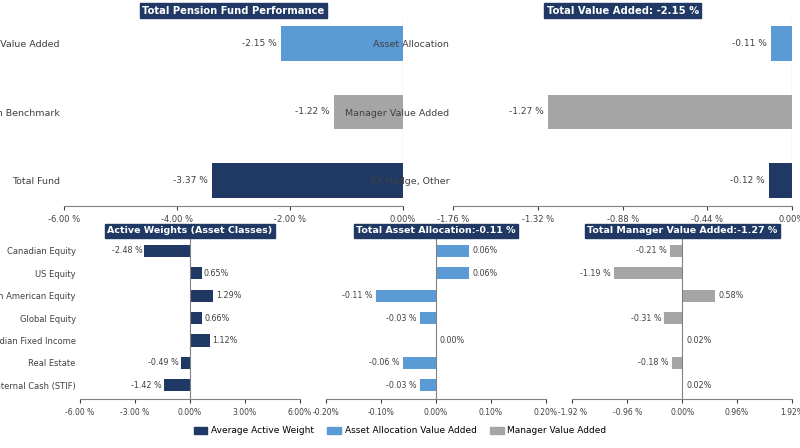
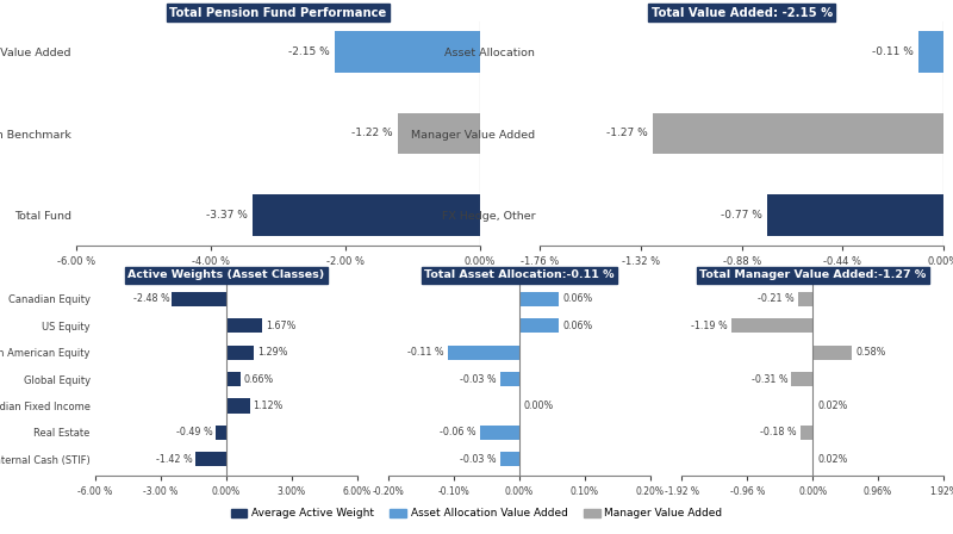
Total Value Added: -2.15 %/FX Hedge, Other: -0.12 -> -0.77
Active Weights (Asset Classes)/US Equity: 0.65% -> 1.67%
